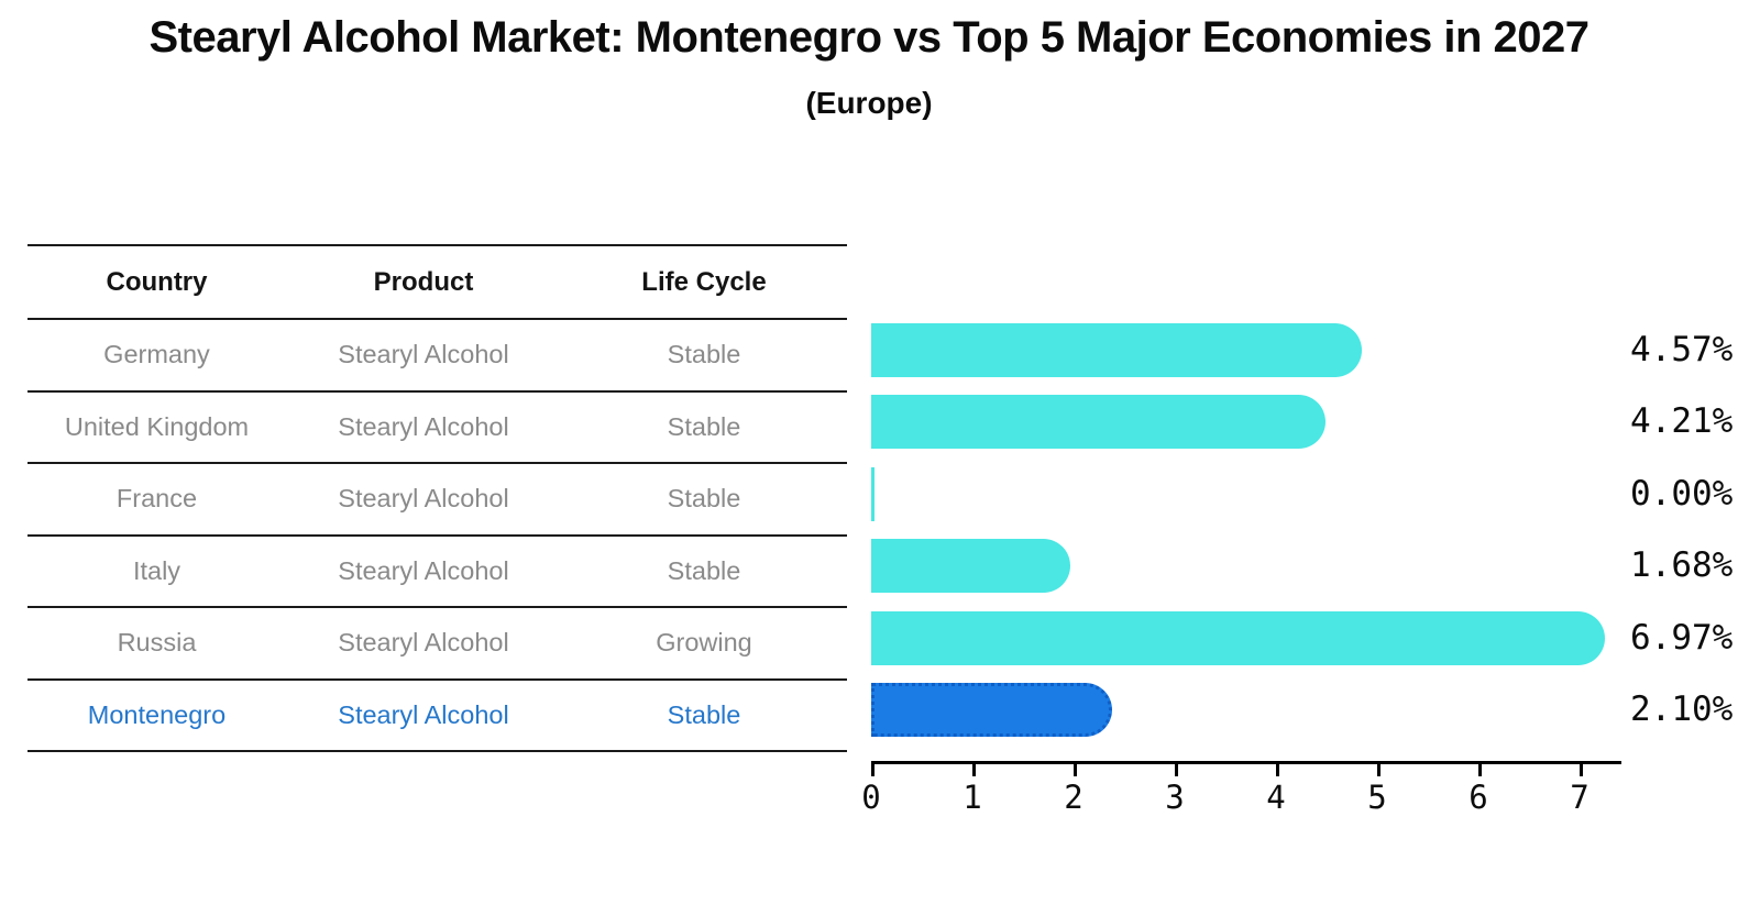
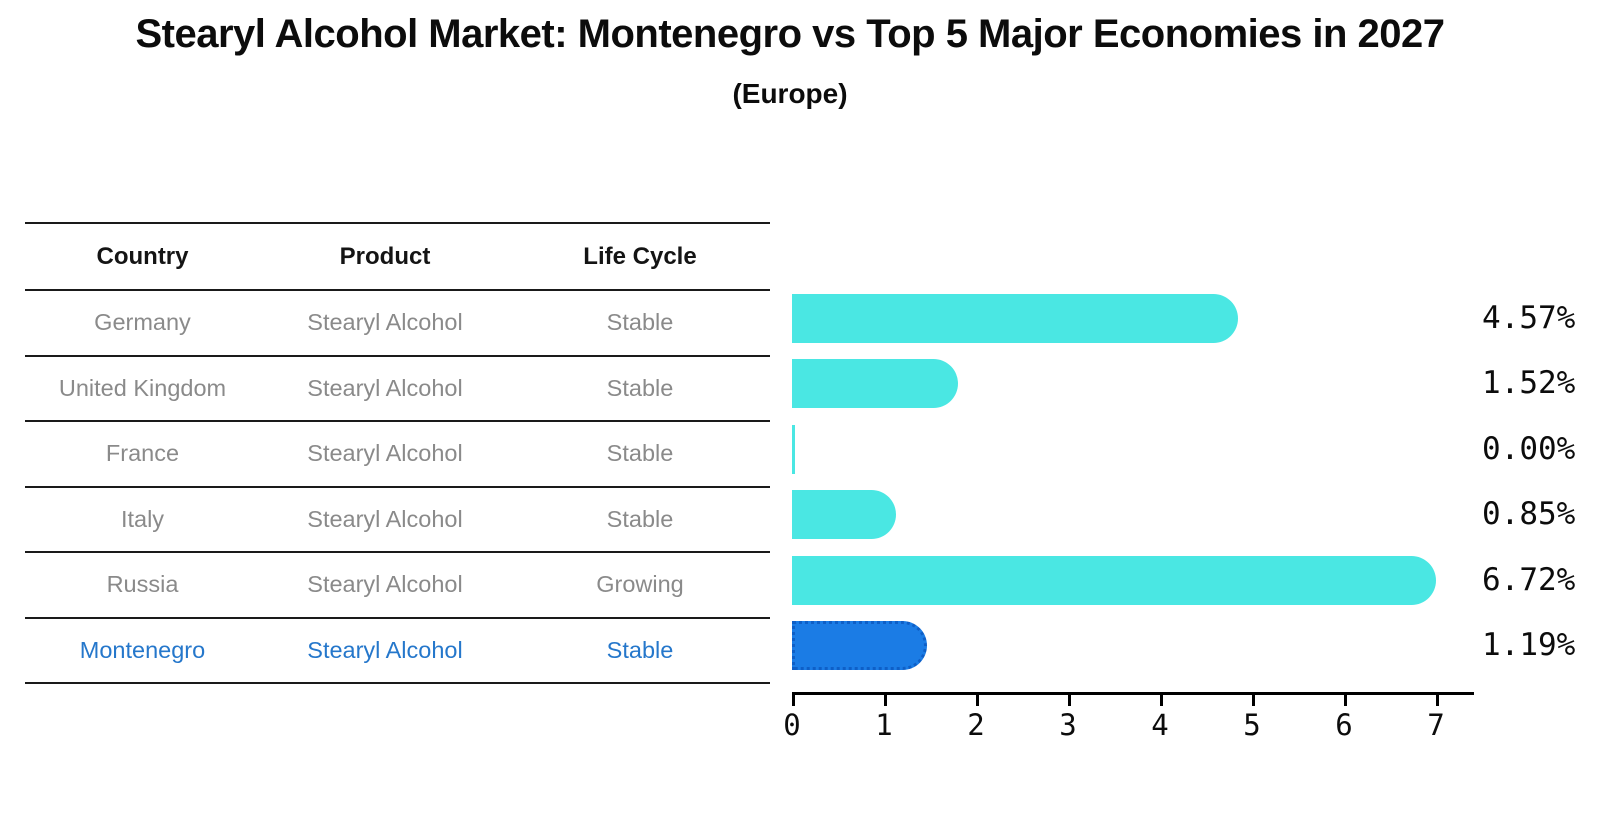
United Kingdom: 4.21% -> 1.52%
Italy: 1.68% -> 0.85%
Russia: 6.97% -> 6.72%
Montenegro: 2.10% -> 1.19%
